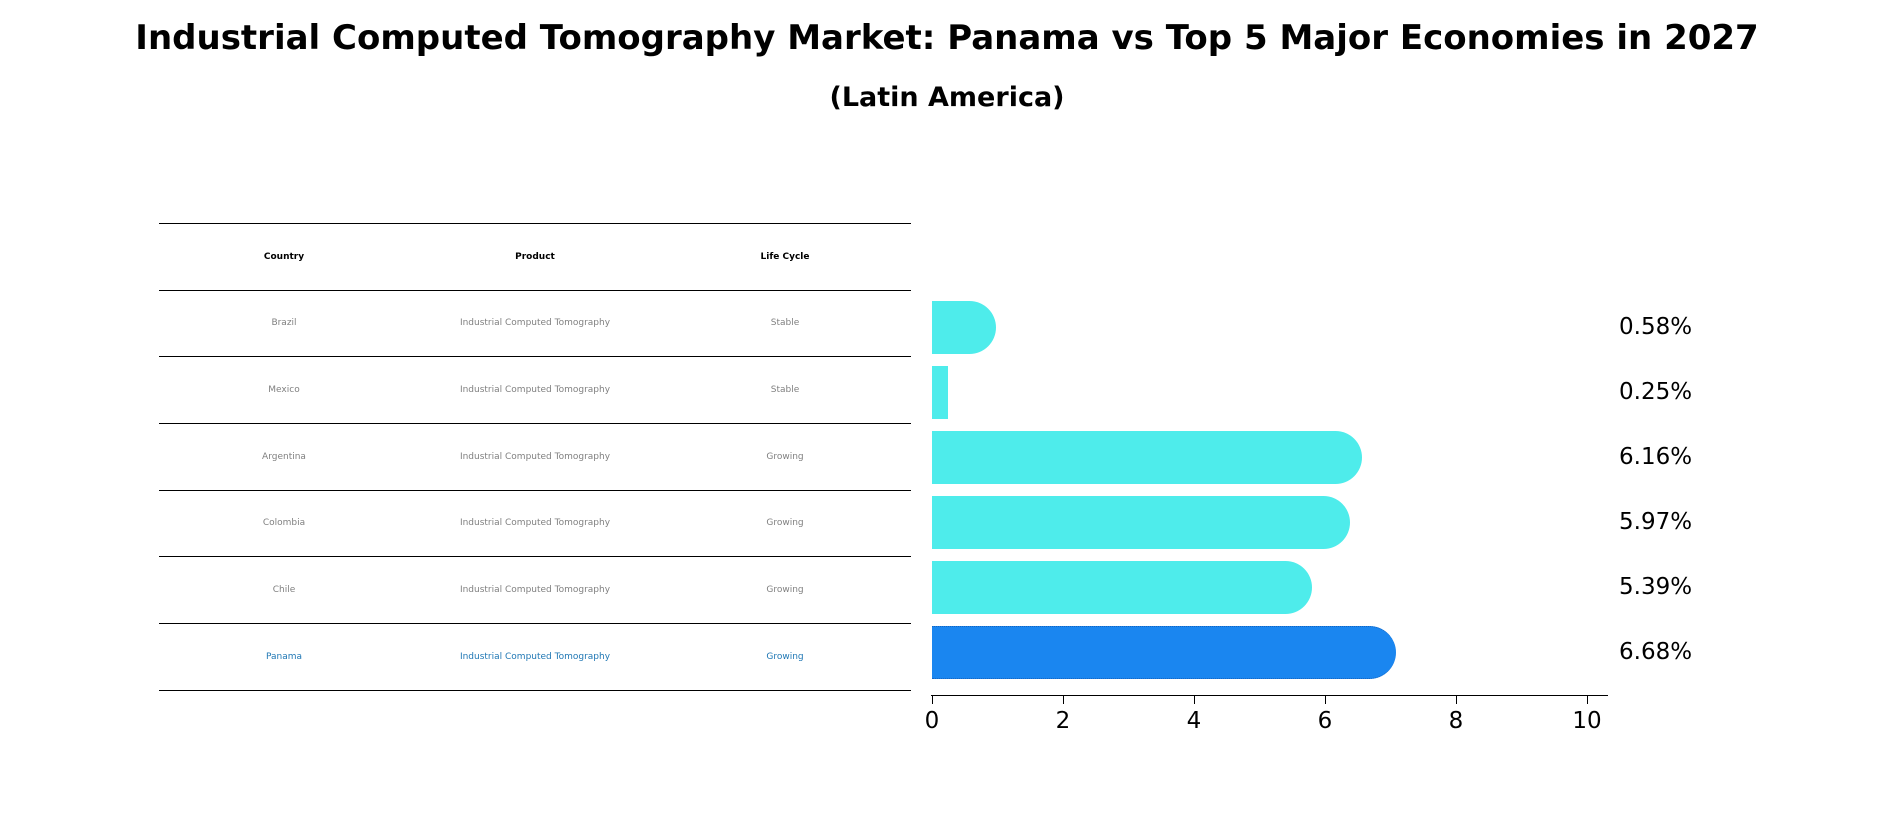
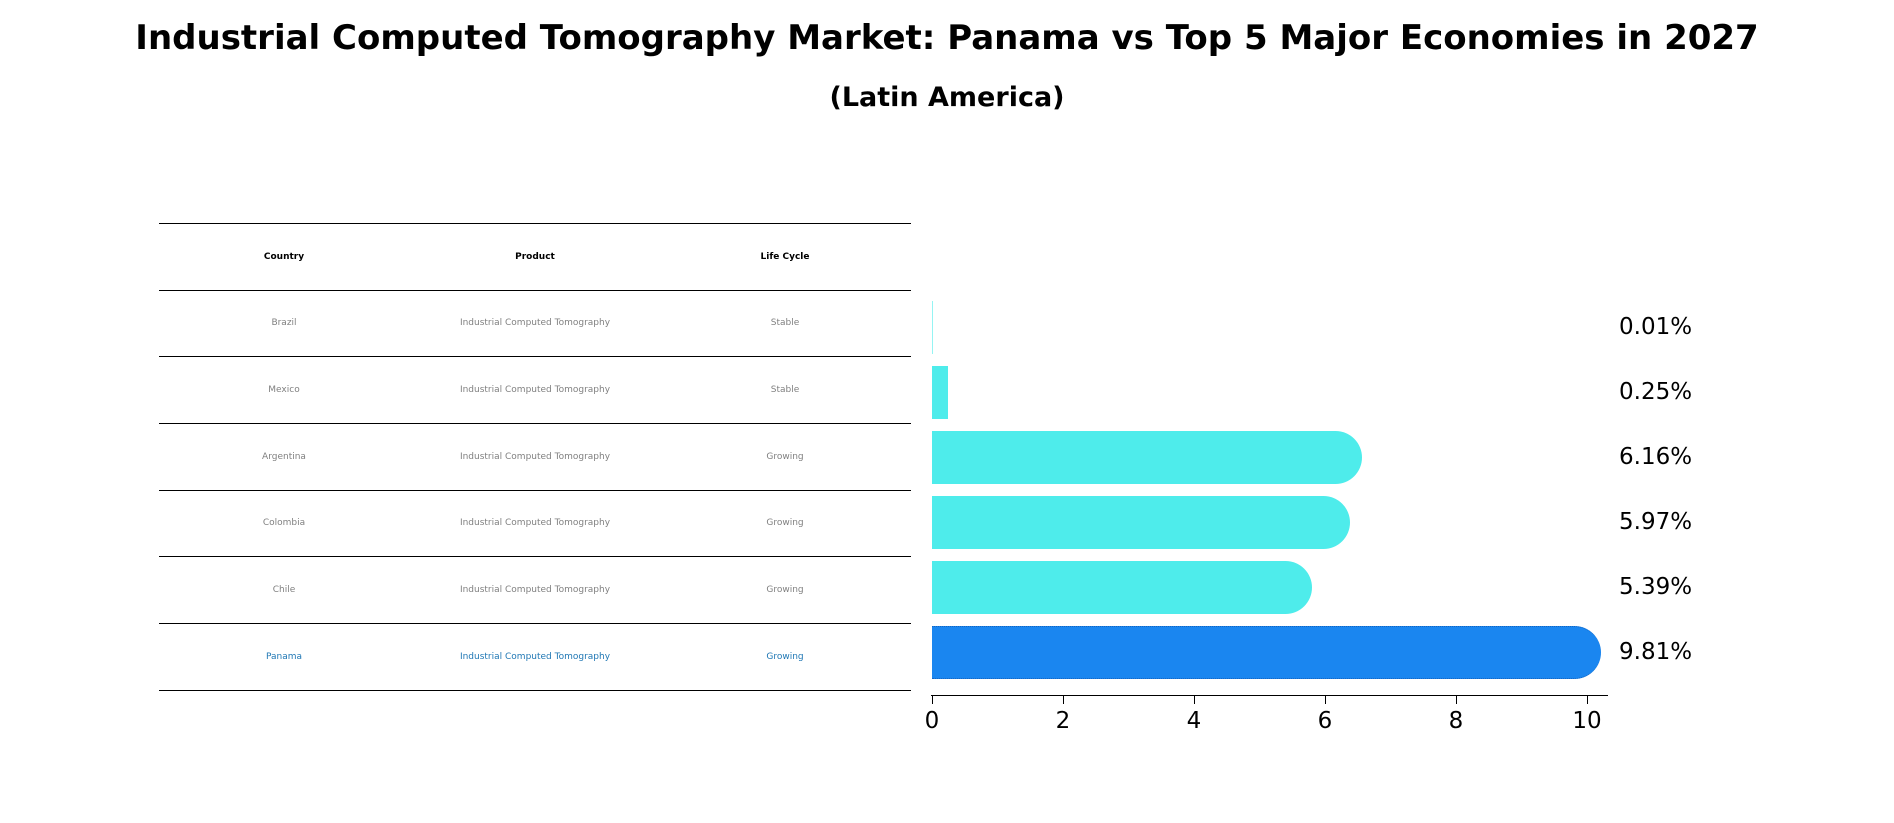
Brazil: 0.58% -> 0.01%
Panama: 6.68% -> 9.81%
